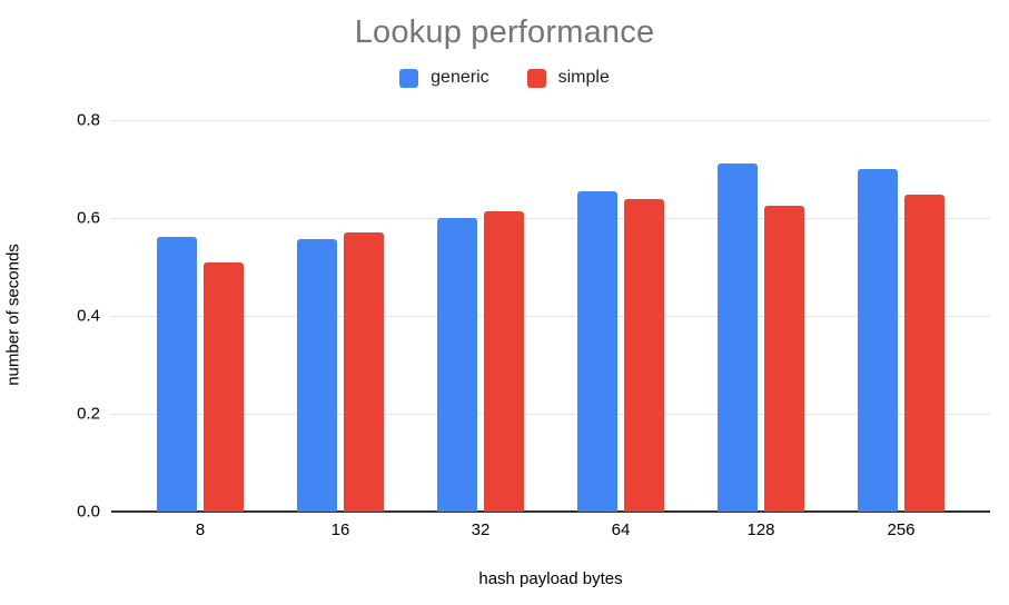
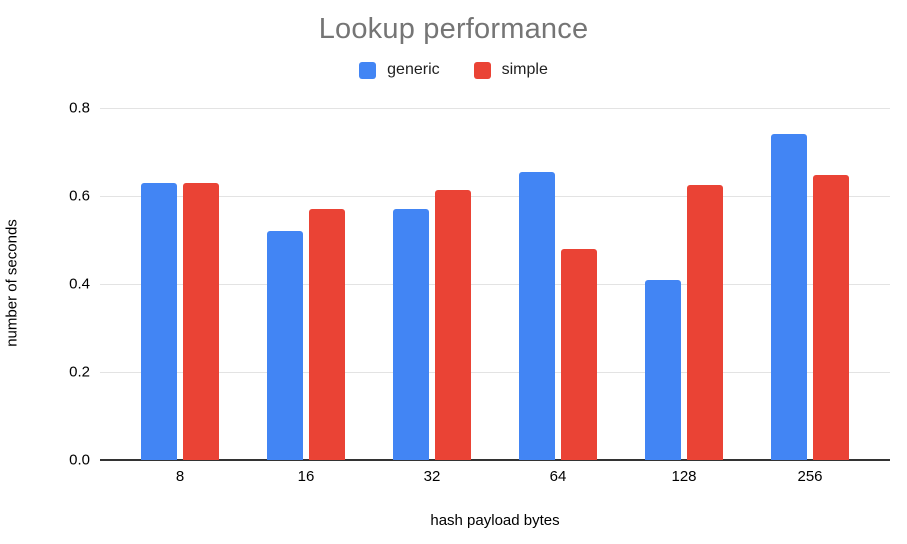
generic/8: 0.56 -> 0.63
simple/8: 0.51 -> 0.63
generic/16: 0.56 -> 0.52
generic/32: 0.60 -> 0.57
simple/64: 0.64 -> 0.48
generic/128: 0.71 -> 0.41
generic/256: 0.70 -> 0.74
